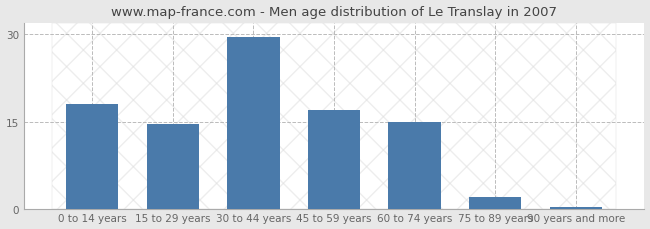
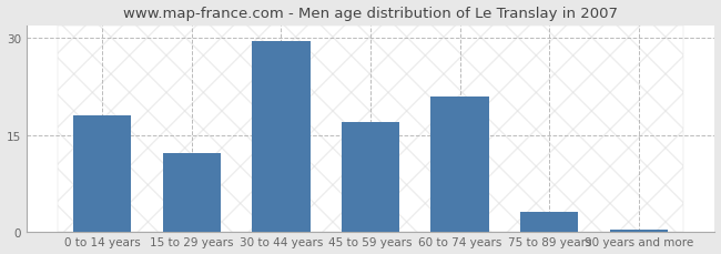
15 to 29 years: 14.5 -> 12.2
60 to 74 years: 15.0 -> 21.0
75 to 89 years: 2.0 -> 3.0
